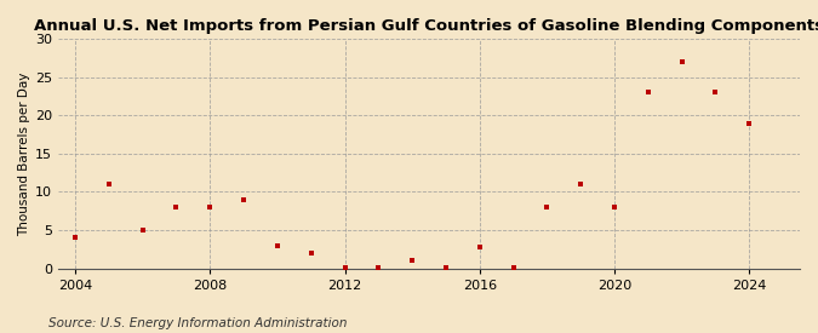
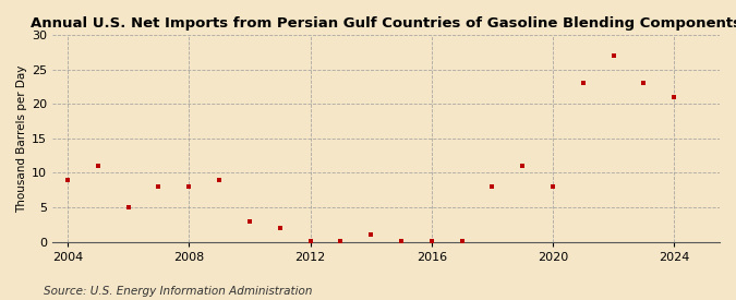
2004: 4.0 -> 9.0
2016: 2.8 -> 0.1
2024: 19.0 -> 21.0
